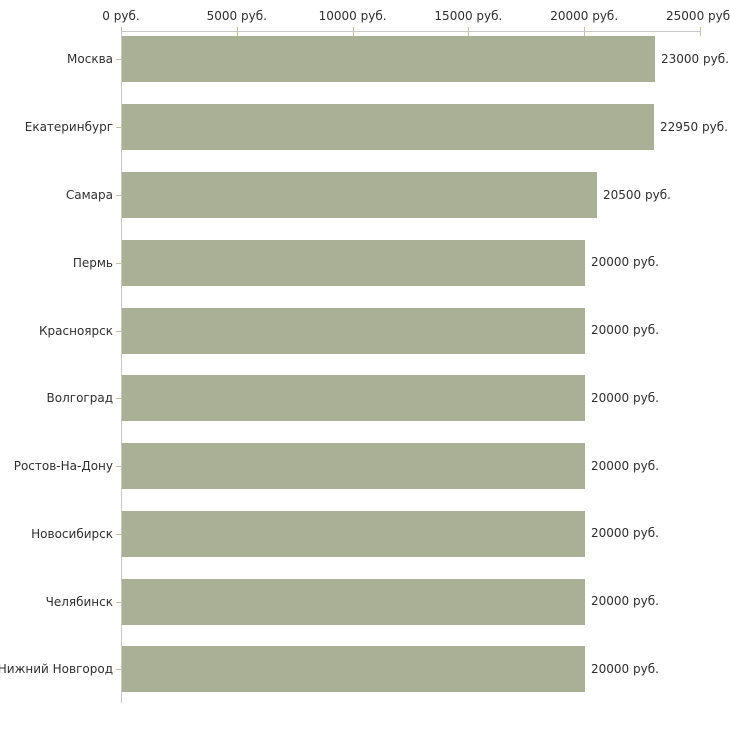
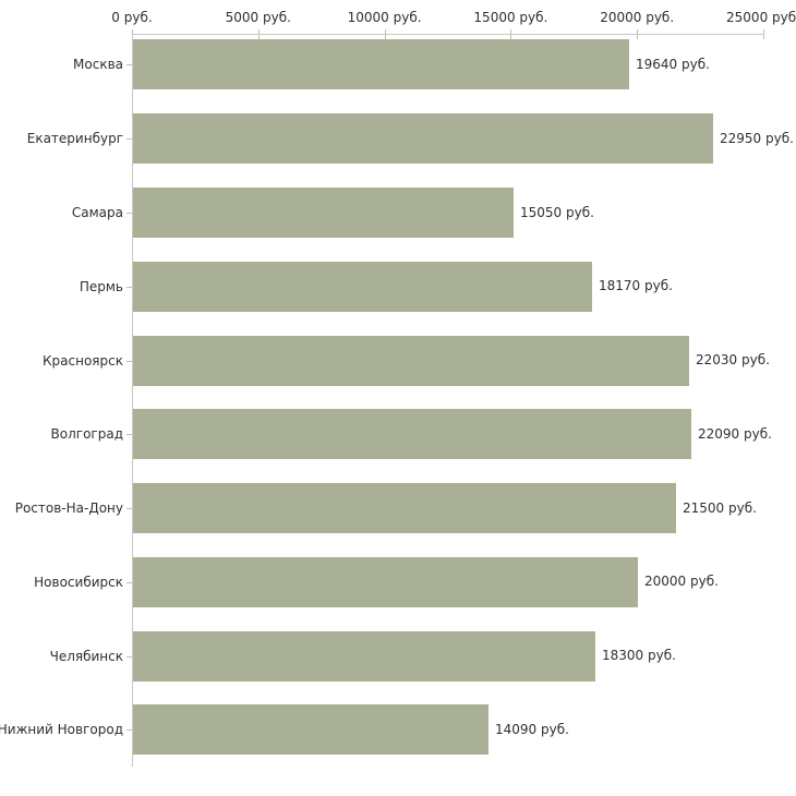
Москва: 23000 -> 19640
Самара: 20500 -> 15050
Пермь: 20000 -> 18170
Красноярск: 20000 -> 22030
Волгоград: 20000 -> 22090
Ростов-На-Дону: 20000 -> 21500
Челябинск: 20000 -> 18300
Нижний Новгород: 20000 -> 14090
